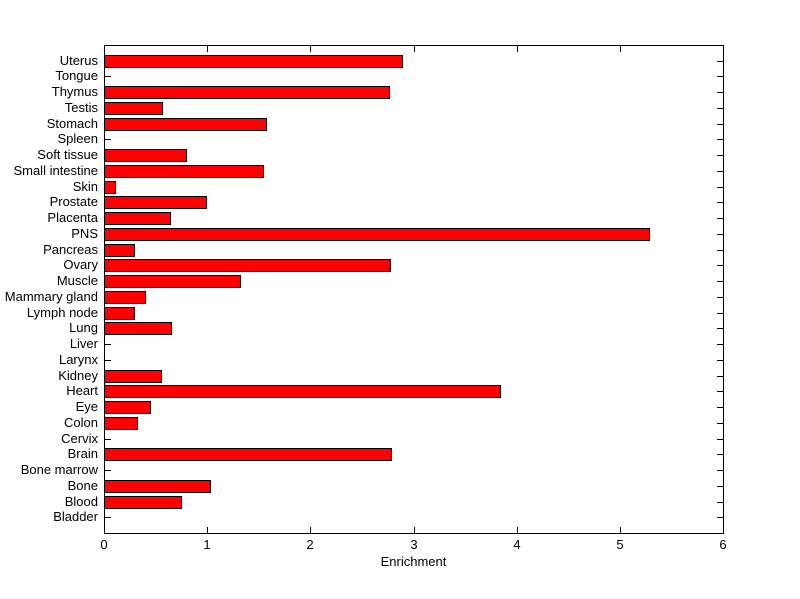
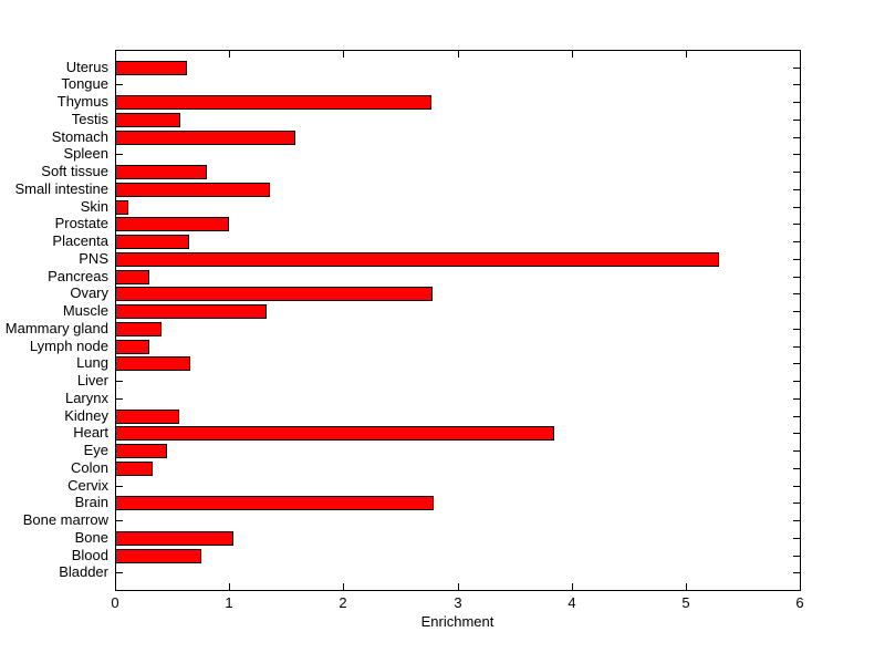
Uterus: 2.89 -> 0.62
Small intestine: 1.54 -> 1.35
